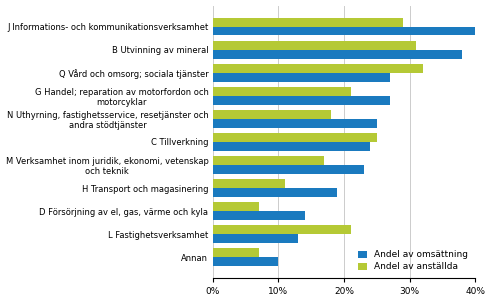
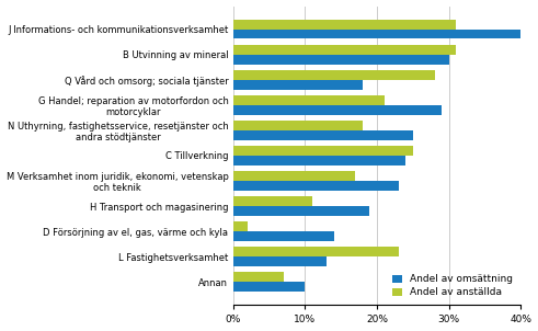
Andel av anställda/J Informations- och kommunikationsverksamhet: 29% -> 31%
Andel av omsättning/B Utvinning av mineral: 38% -> 30%
Andel av anställda/Q Vård och omsorg; sociala tjänster: 32% -> 28%
Andel av omsättning/Q Vård och omsorg; sociala tjänster: 27% -> 18%
Andel av omsättning/G Handel; reparation av motorfordon och motorcyklar: 27% -> 29%
Andel av anställda/D Försörjning av el, gas, värme och kyla: 7% -> 2%
Andel av anställda/L Fastighetsverksamhet: 21% -> 23%
